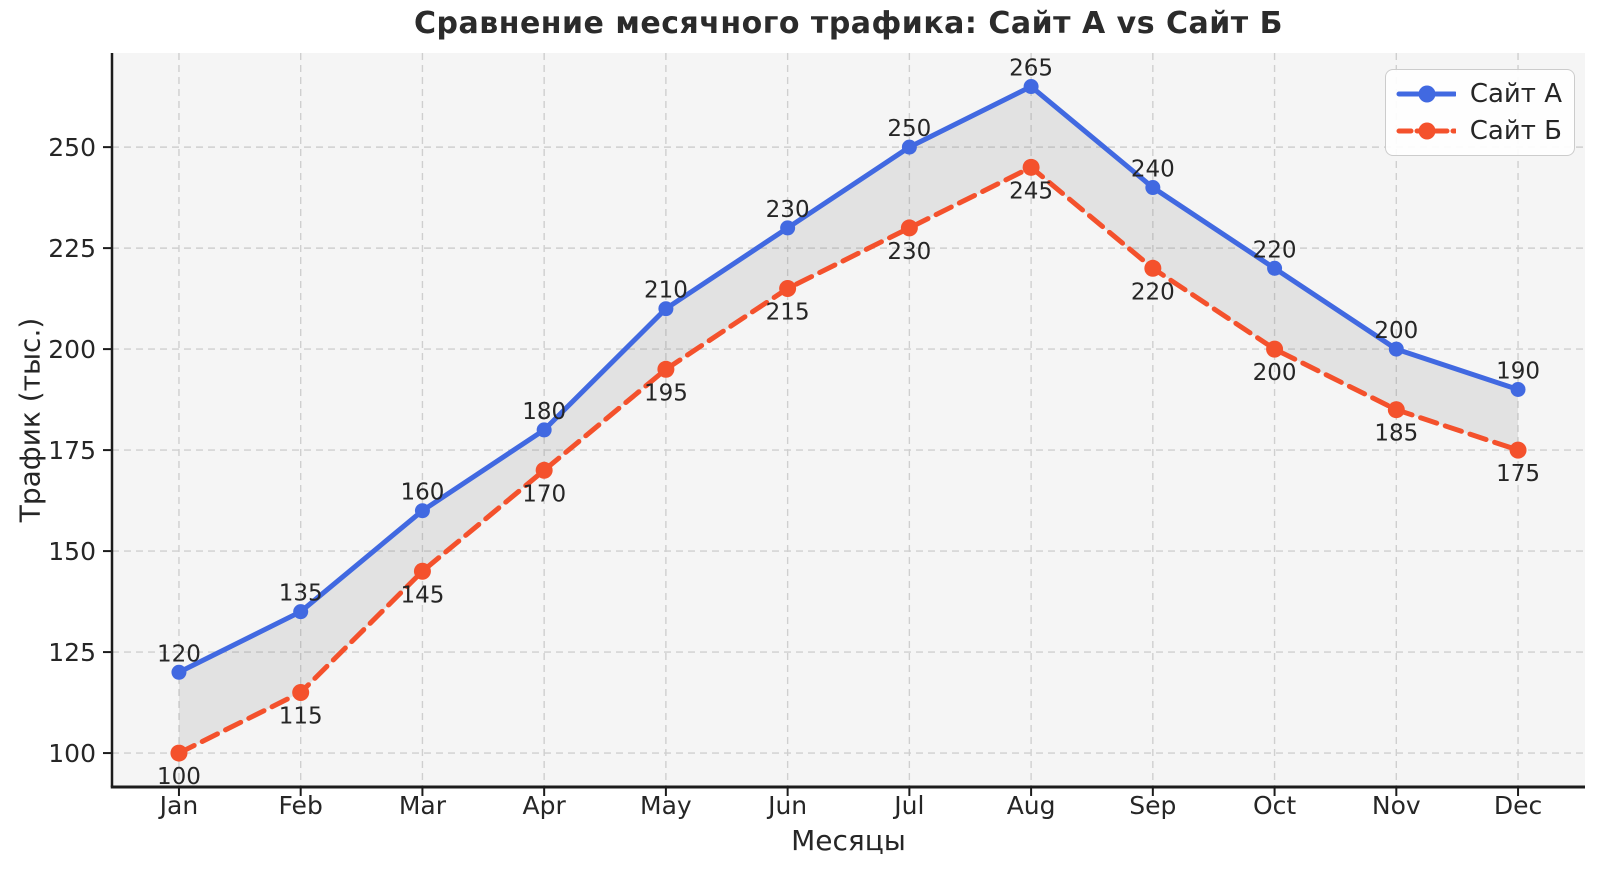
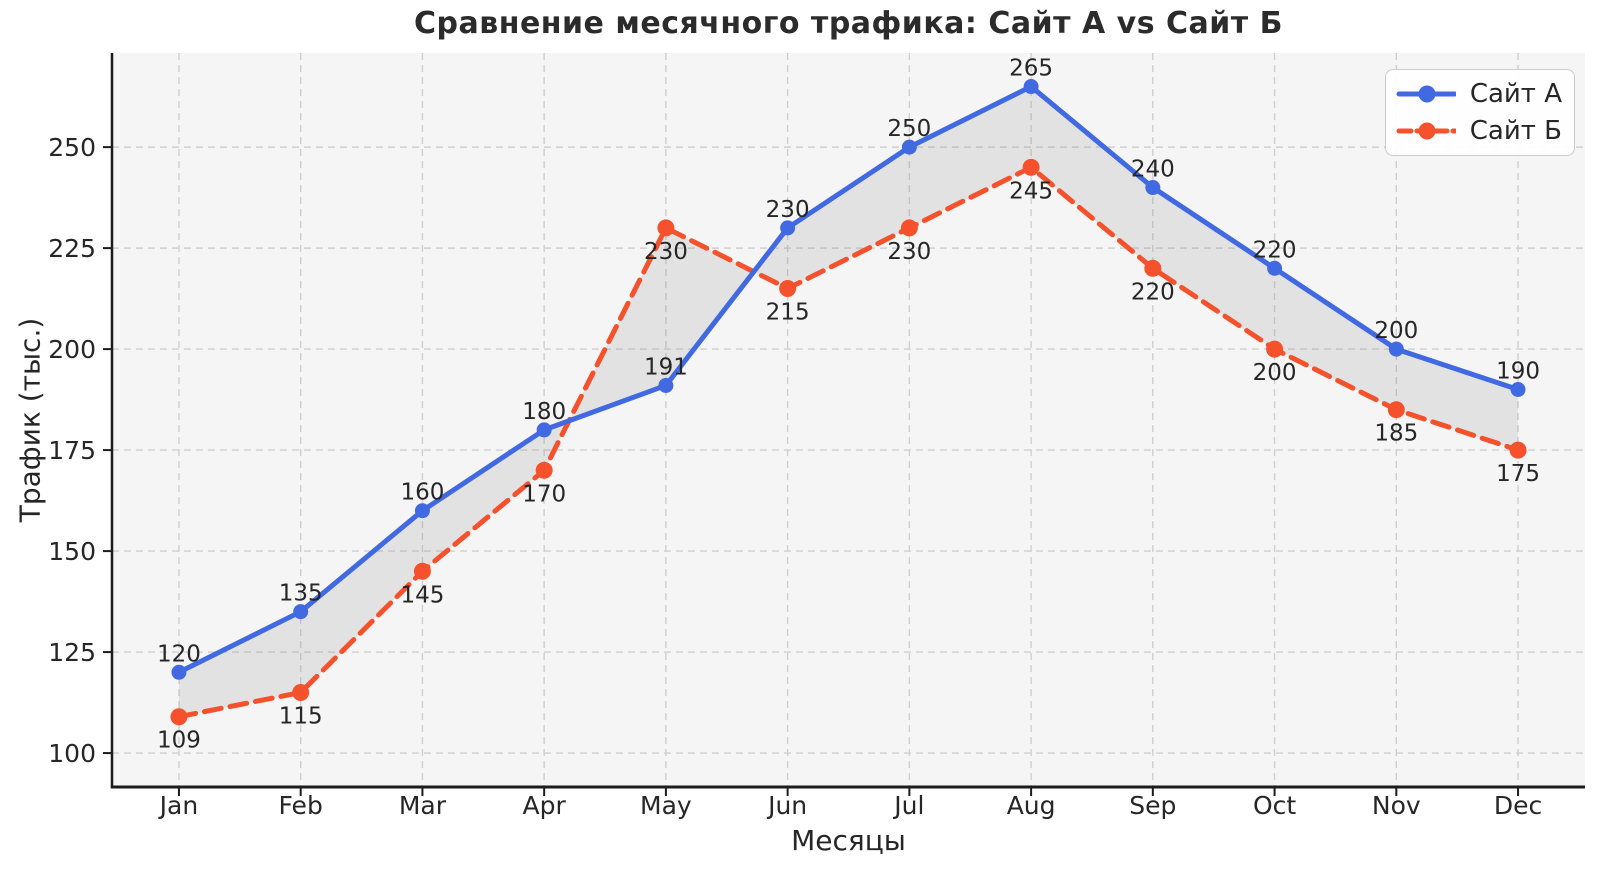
Сайт Б/Jan: 100 -> 109
Сайт А/May: 210 -> 191
Сайт Б/May: 195 -> 230
